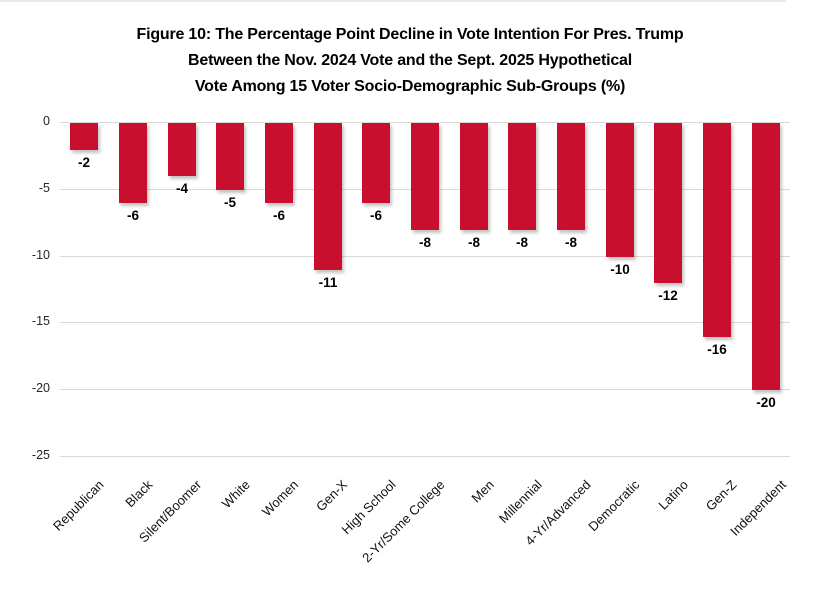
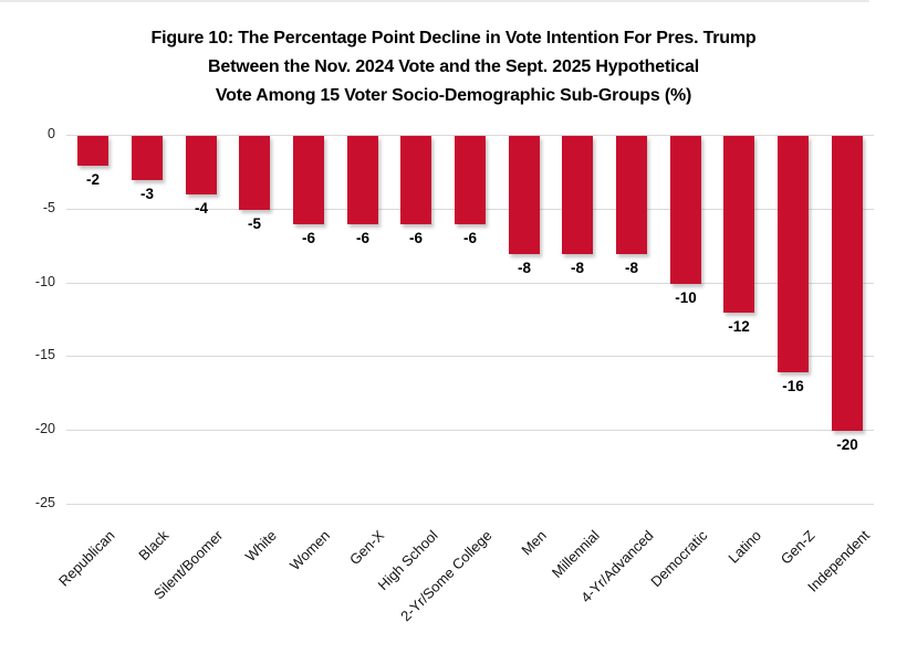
Black: -6 -> -3
Gen-X: -11 -> -6
2-Yr/Some College: -8 -> -6
